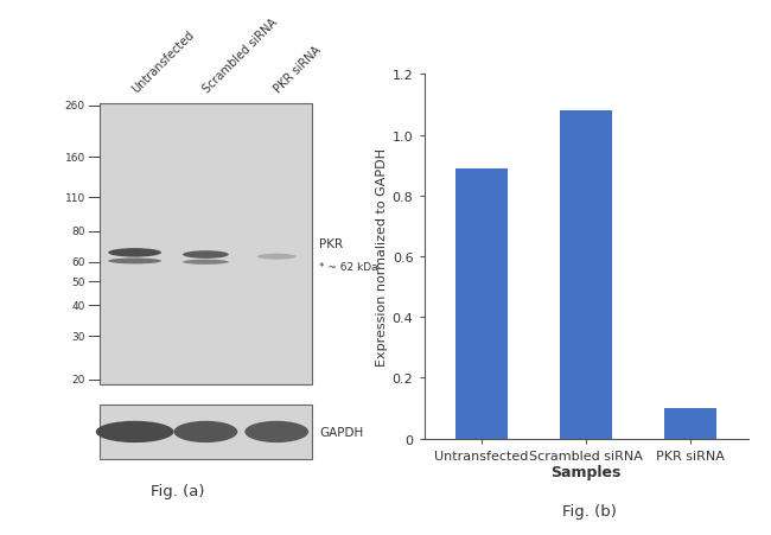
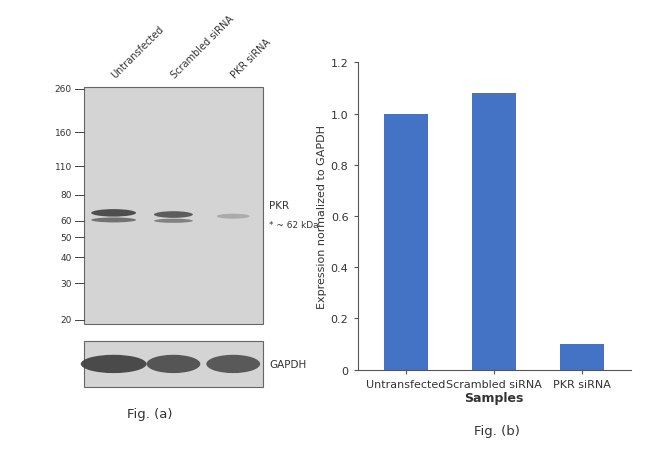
Untransfected: 0.89 -> 1.00
